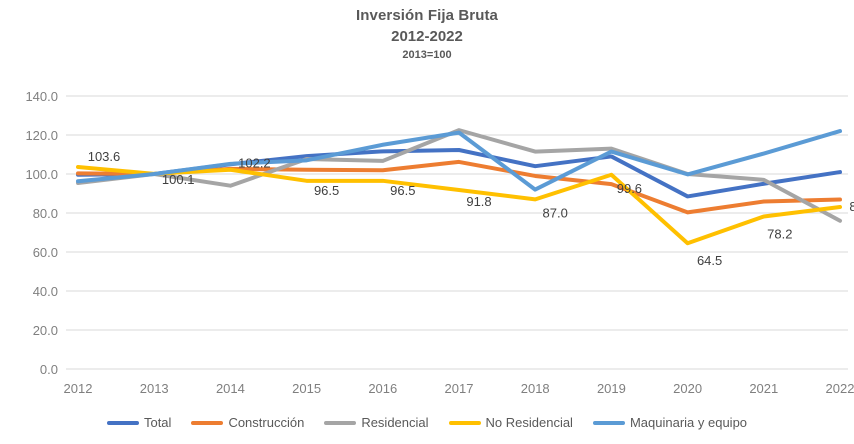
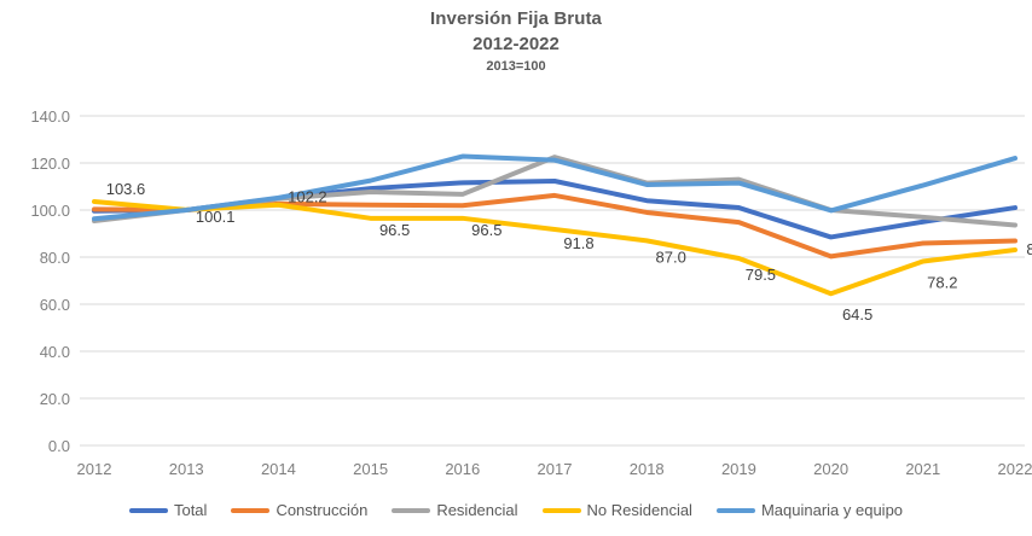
Residencial/2014: 94 -> 105
Maquinaria y equipo/2015: 107 -> 112
Maquinaria y equipo/2016: 115 -> 123
Maquinaria y equipo/2018: 92 -> 111
Total/2019: 109 -> 101
No Residencial/2019: 99.6 -> 79.5
Residencial/2022: 76 -> 94
